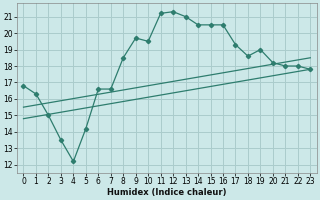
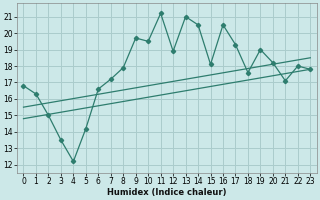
7: 16.6 -> 17.2
8: 18.5 -> 17.9
12: 21.3 -> 18.9
15: 20.5 -> 18.1
18: 18.6 -> 17.6
21: 18.0 -> 17.1
